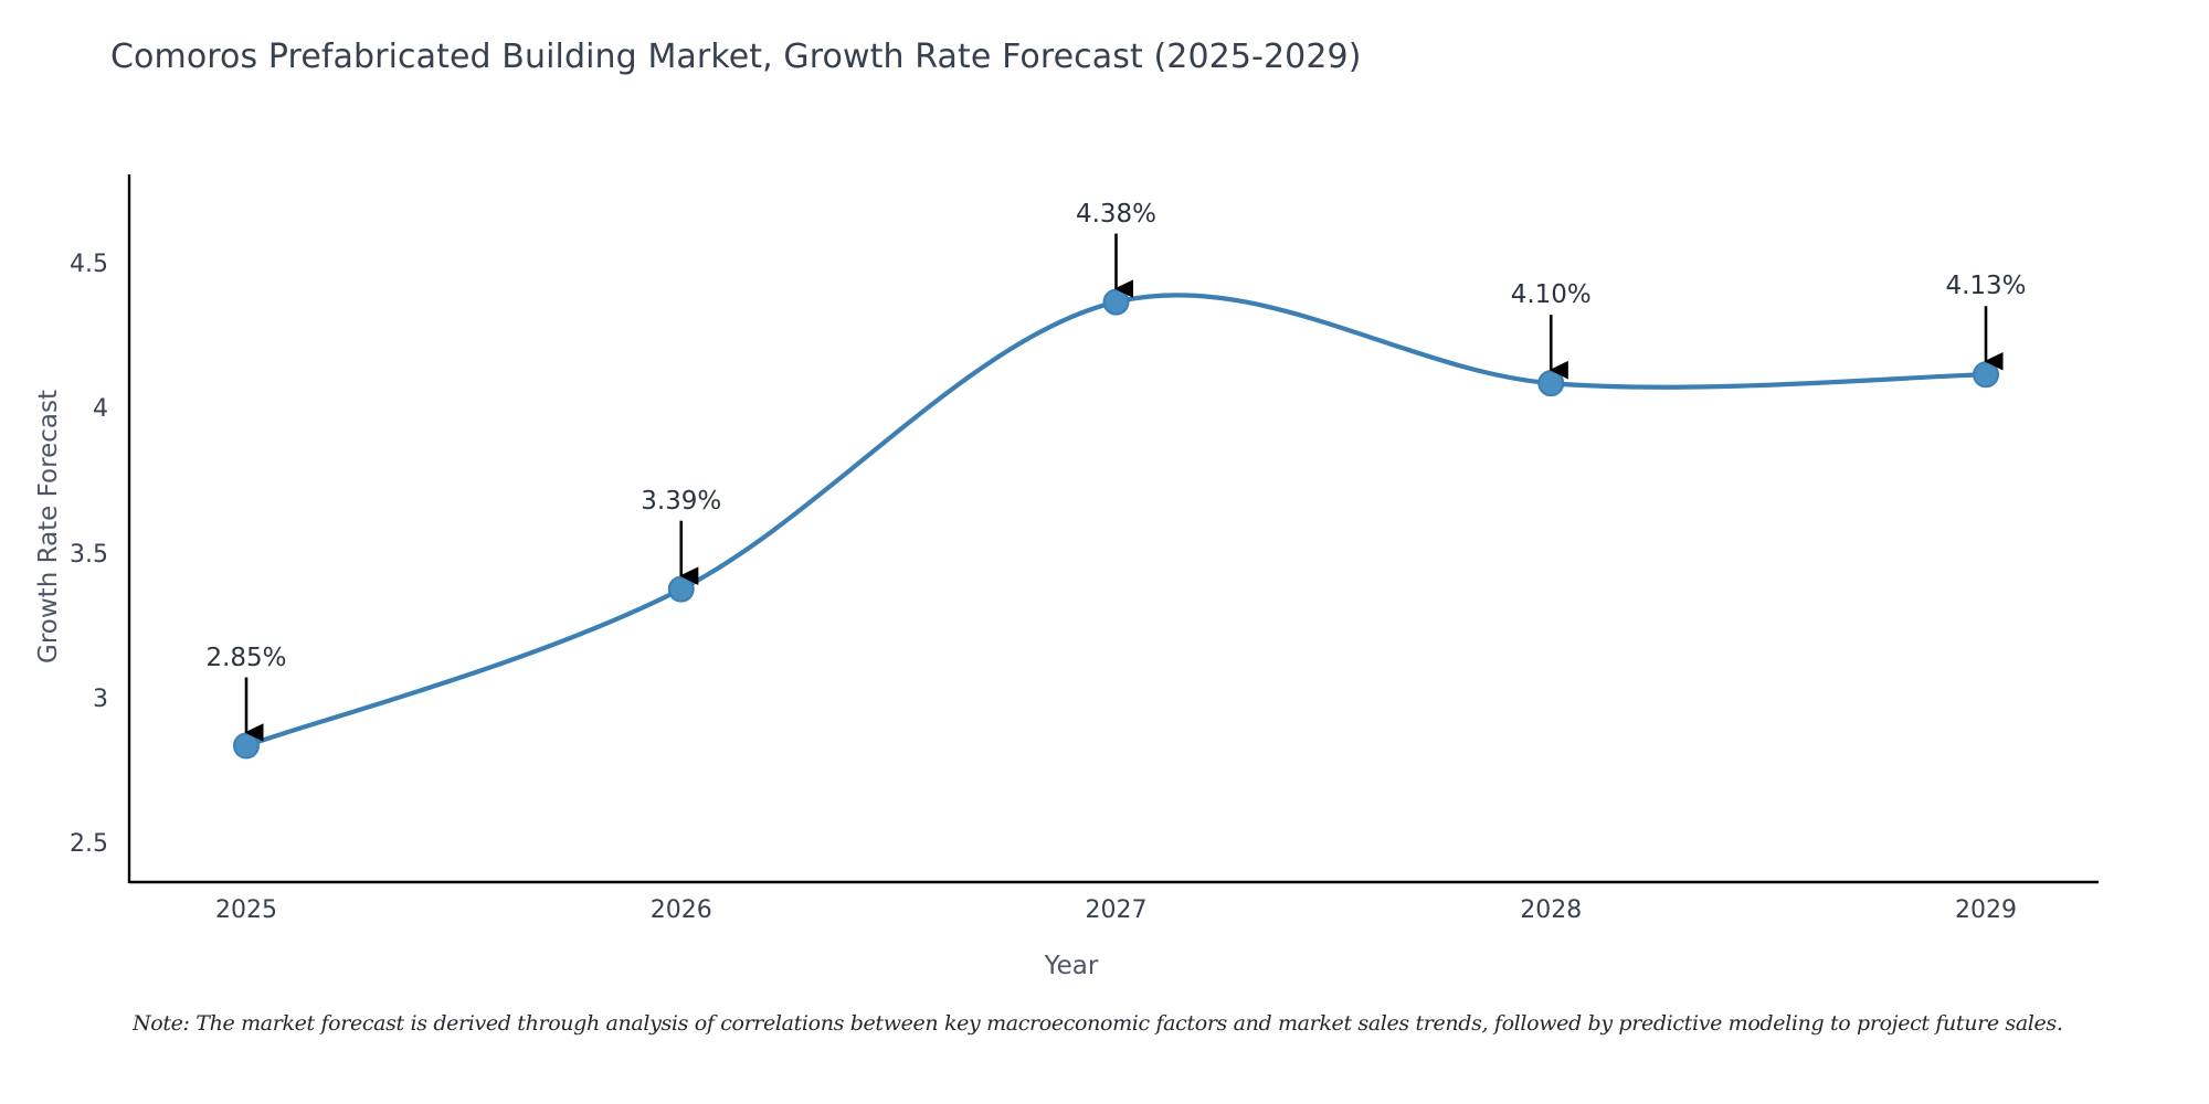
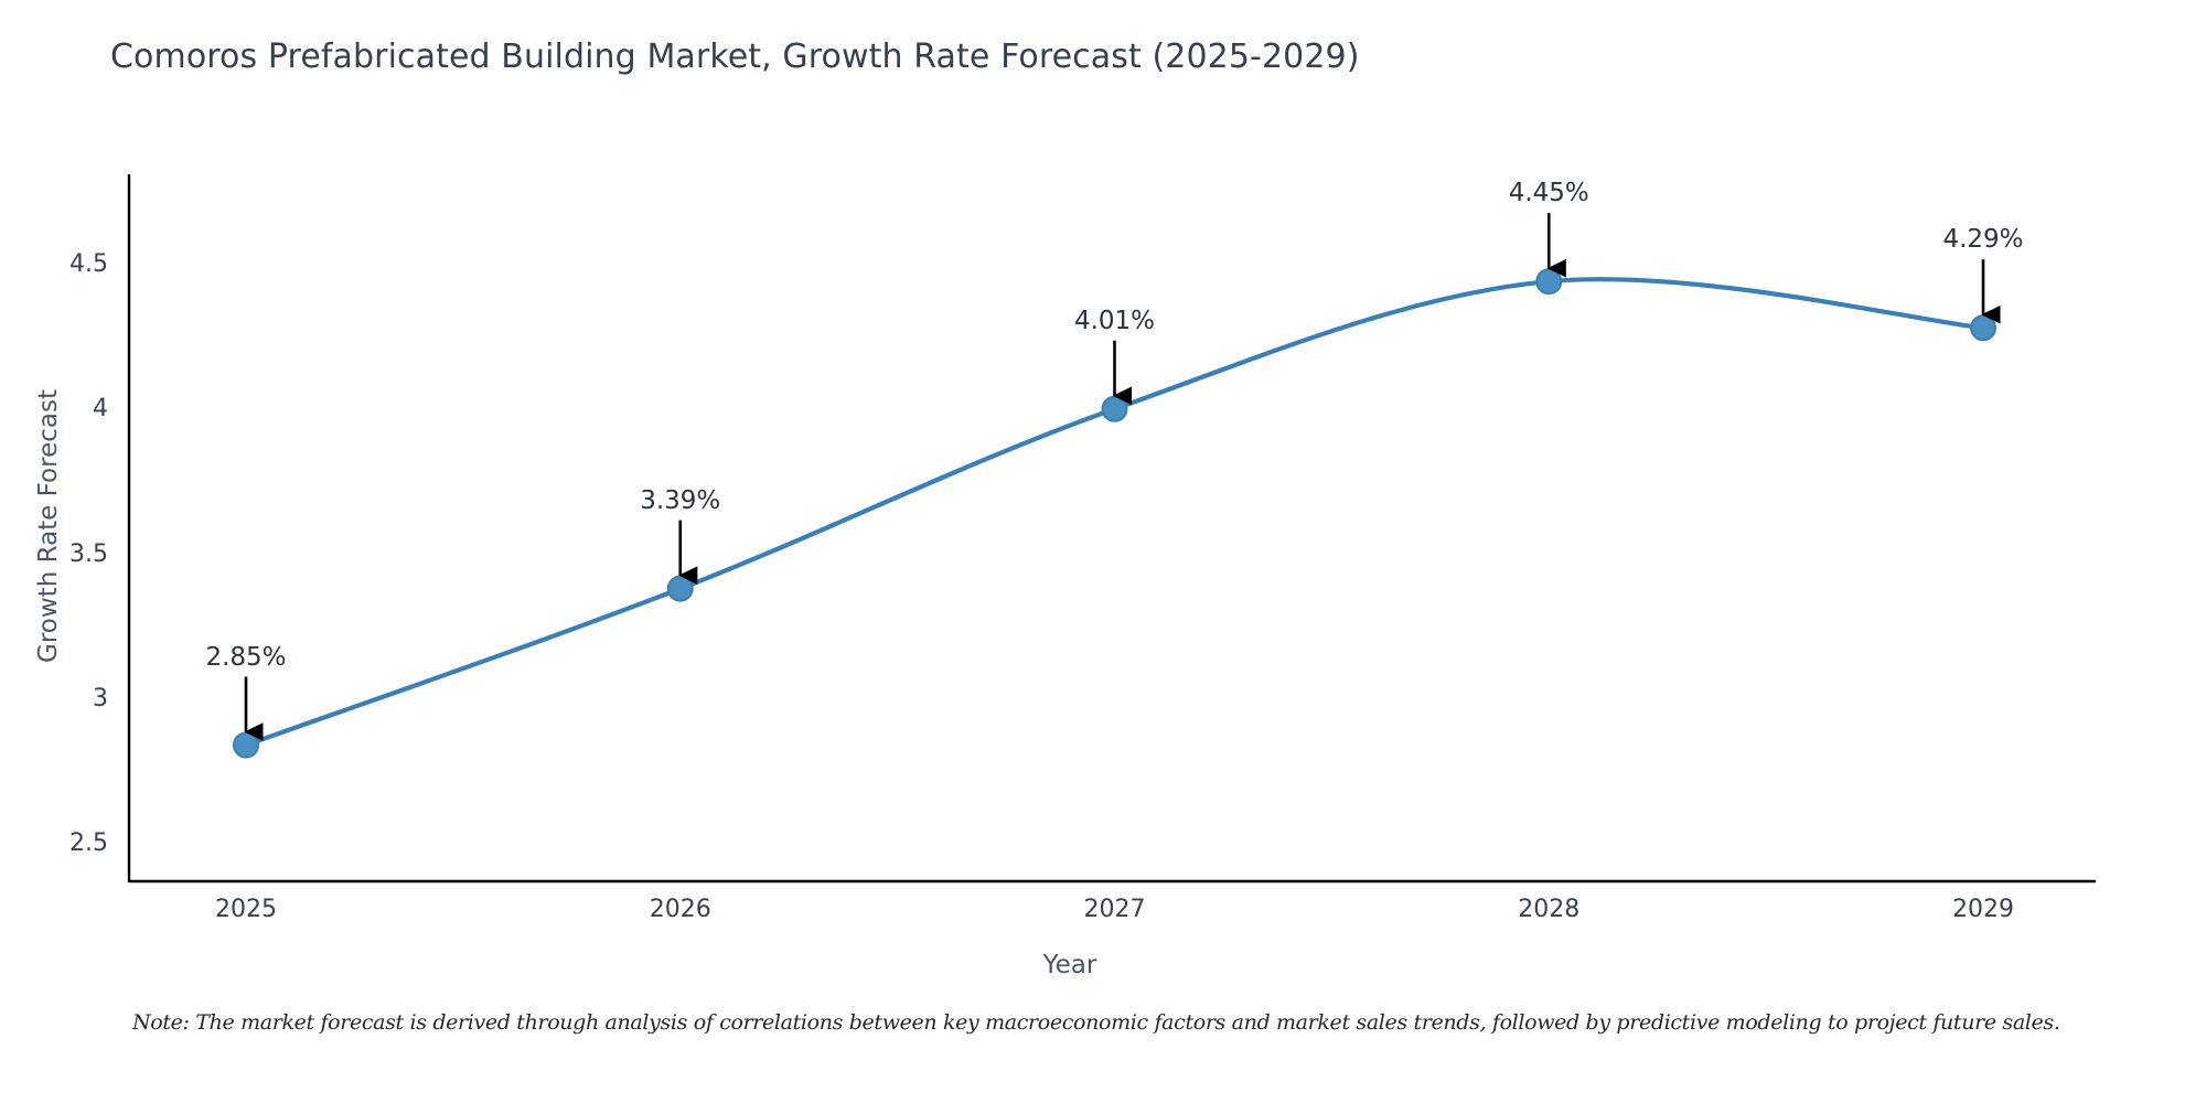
2027: 4.38% -> 4.01%
2028: 4.10% -> 4.45%
2029: 4.13% -> 4.29%
